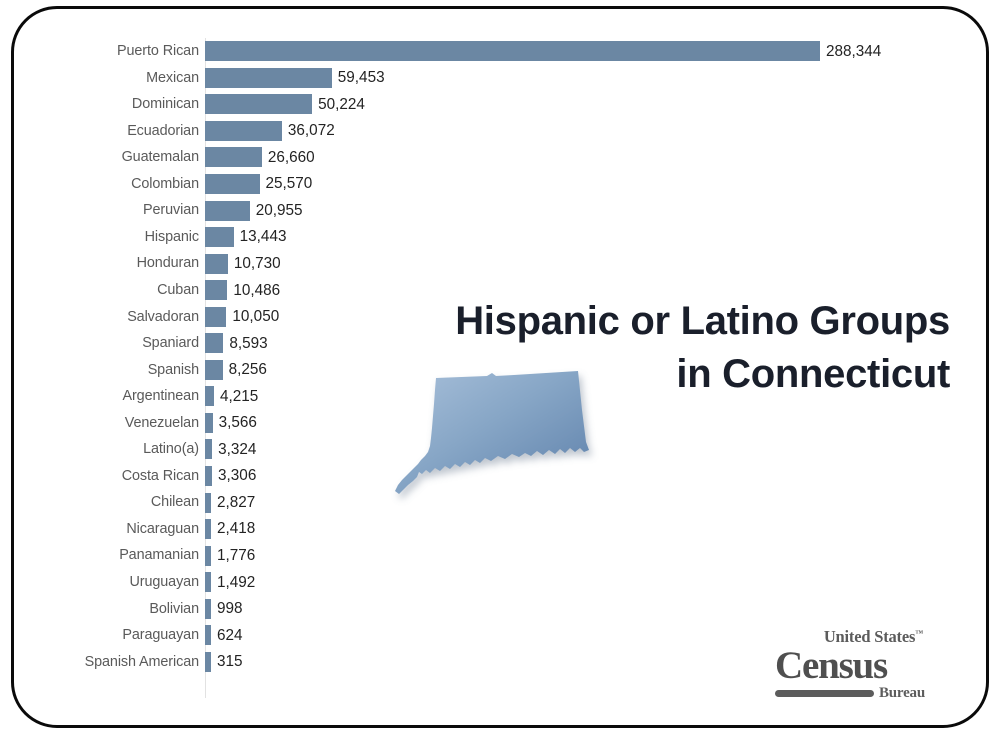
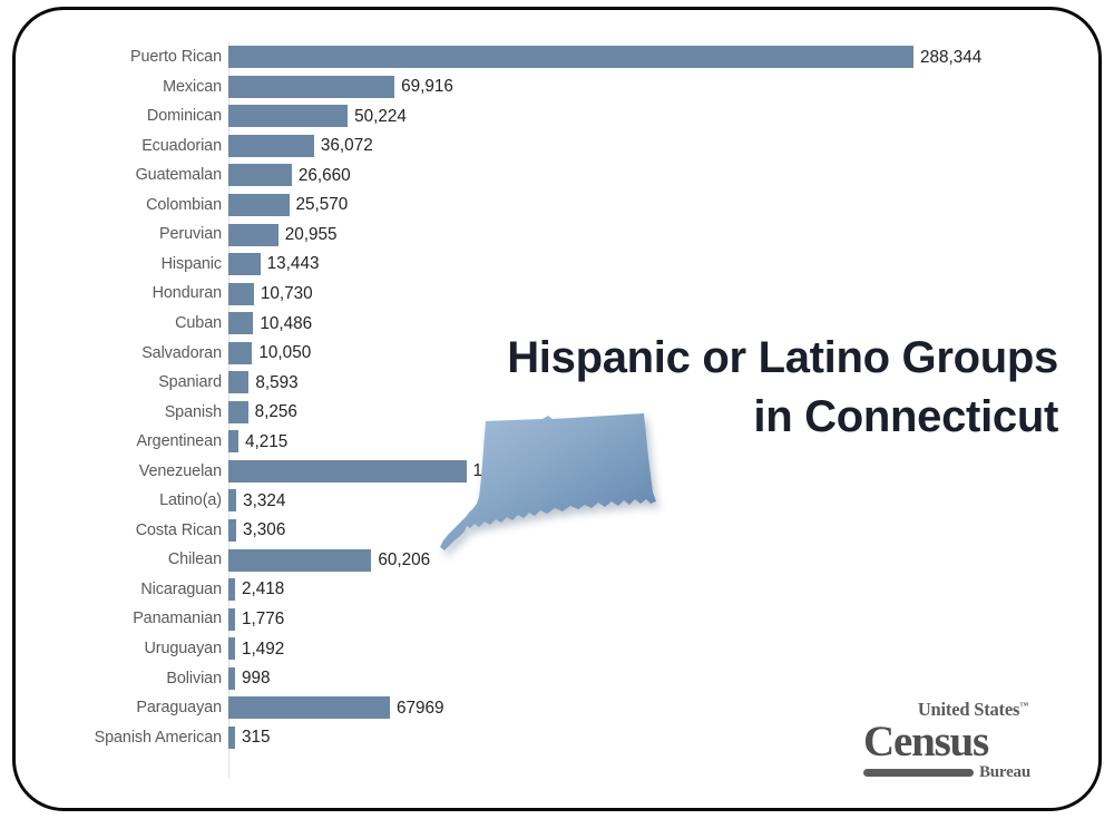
Mexican: 59,453 -> 69,916
Venezuelan: 3,566 -> 100,114
Chilean: 2,827 -> 60,206
Paraguayan: 624 -> 67969
